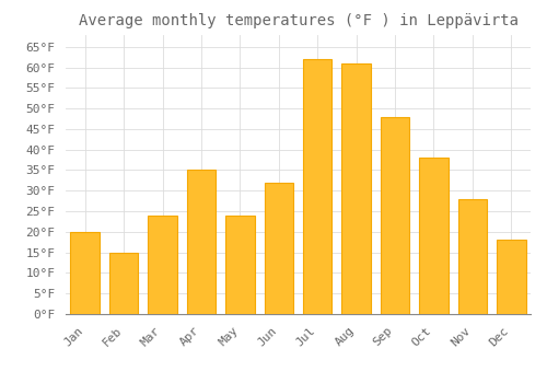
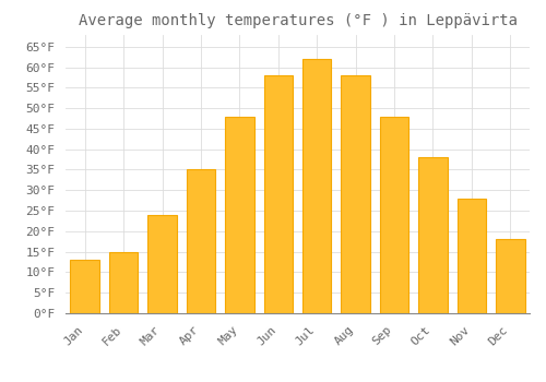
Jan: 20°F -> 13°F
May: 24°F -> 48°F
Jun: 32°F -> 58°F
Aug: 61°F -> 58°F
